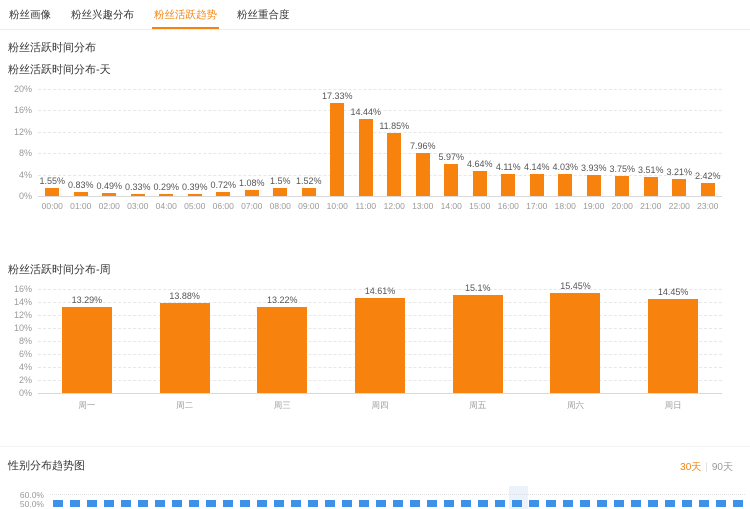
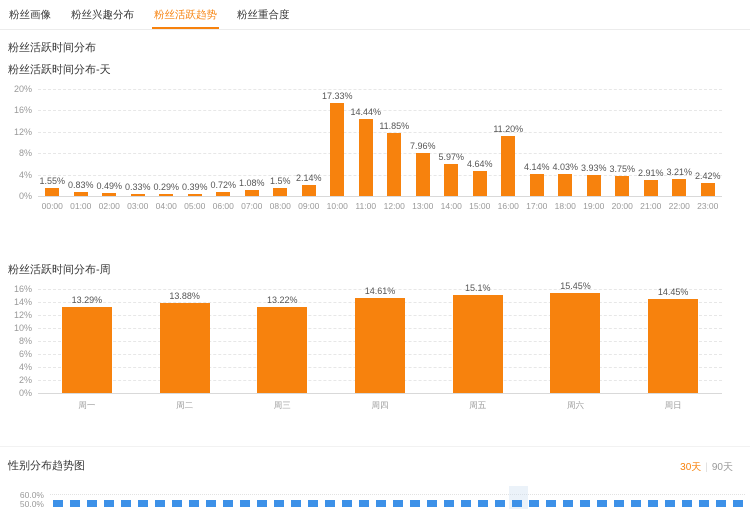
粉丝活跃时间分布-天/09:00: 1.52% -> 2.14%
粉丝活跃时间分布-天/16:00: 4.11% -> 11.20%
粉丝活跃时间分布-天/21:00: 3.51% -> 2.91%
